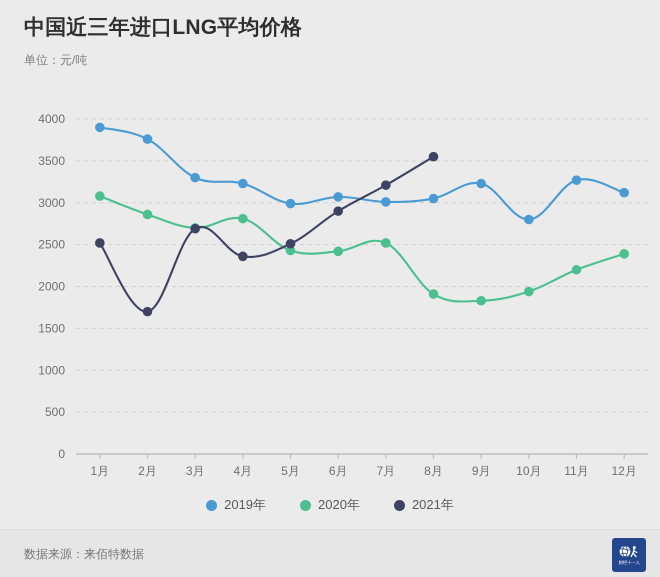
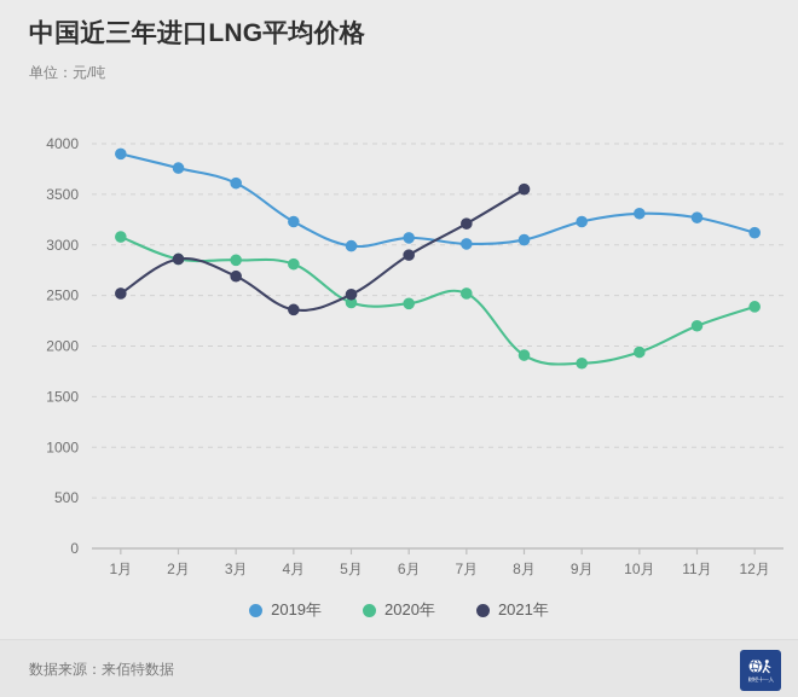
2021年/2月: 1700 -> 2900
2019年/3月: 3300 -> 3600
2020年/3月: 2700 -> 2800
2019年/10月: 2800 -> 3300
